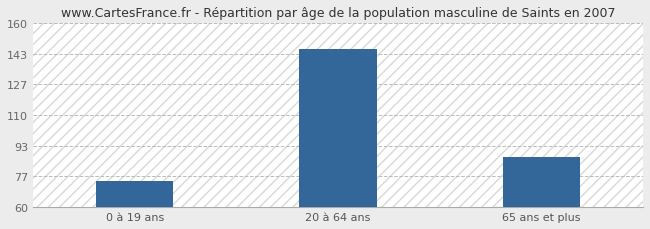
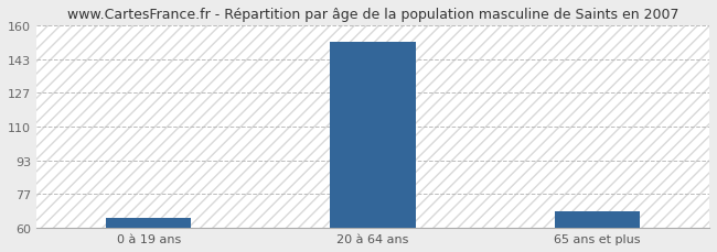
0 à 19 ans: 74 -> 65
20 à 64 ans: 146 -> 152
65 ans et plus: 87 -> 68
